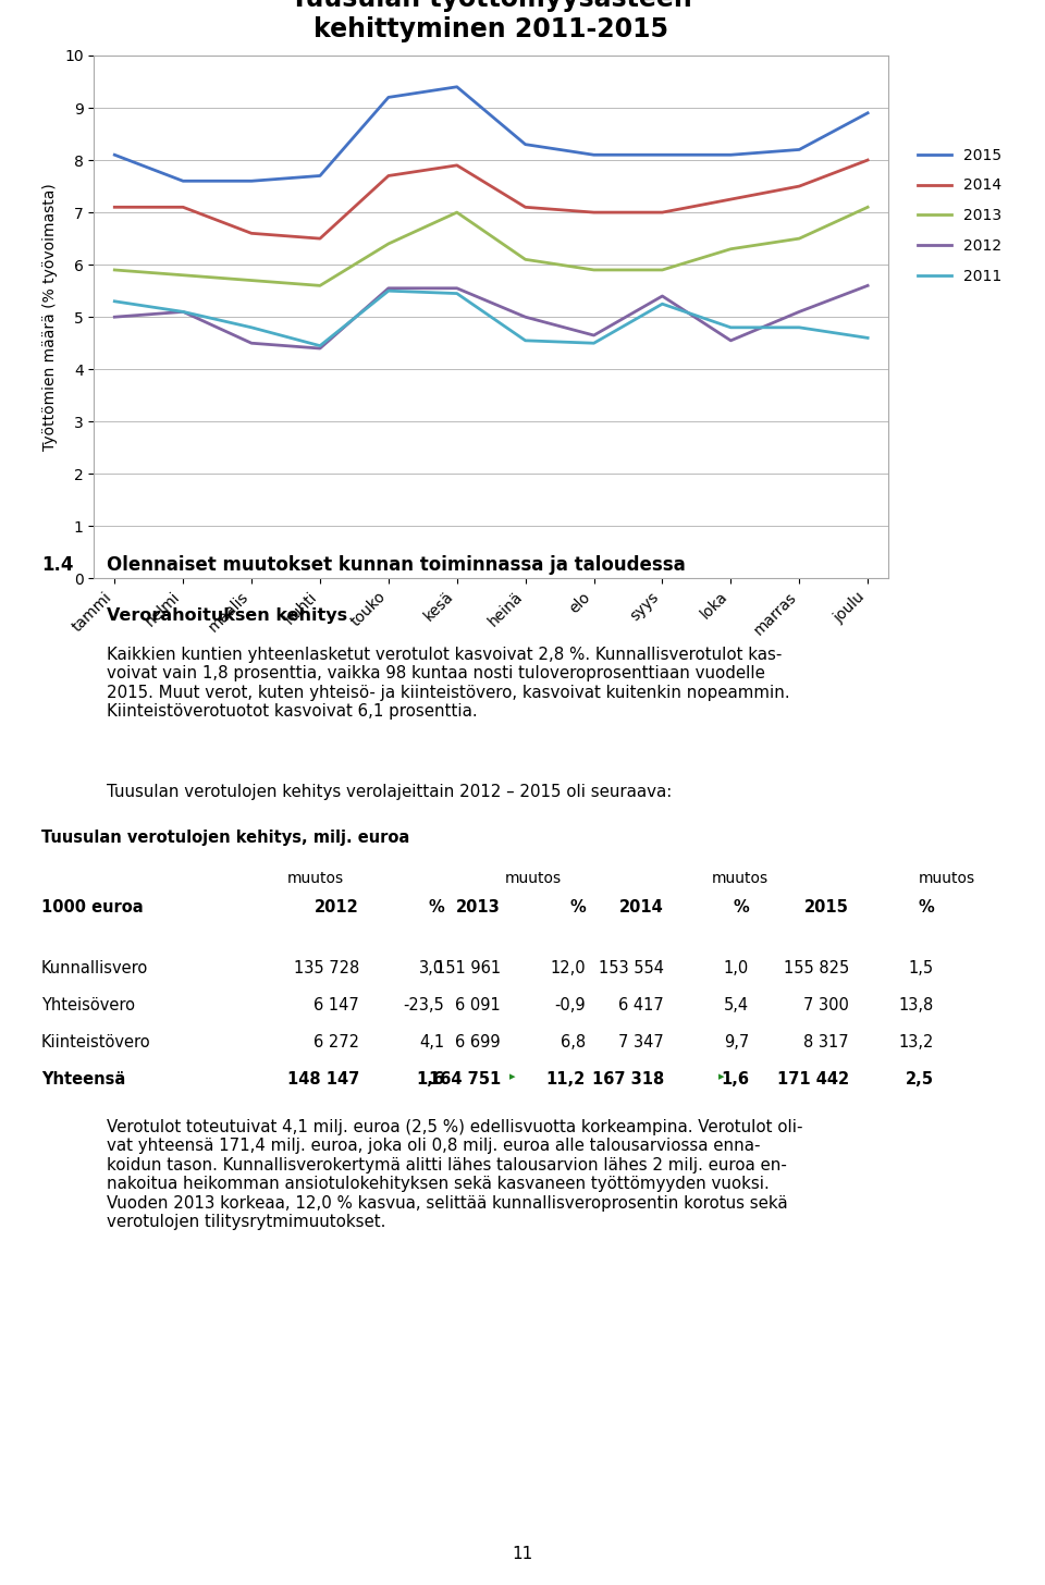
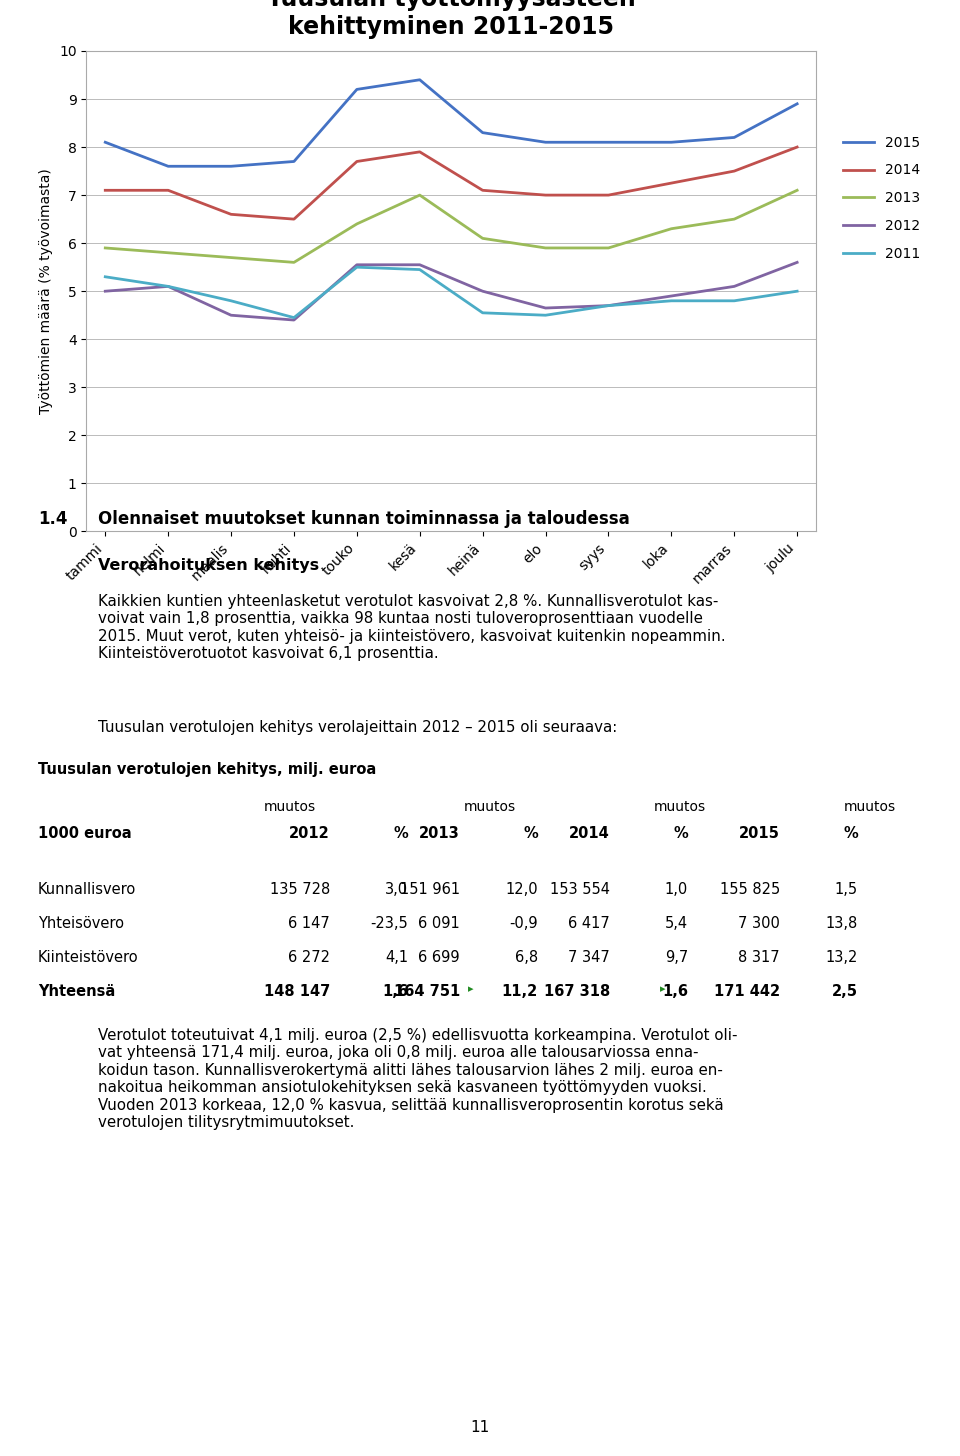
2012/syys: 5.40 -> 4.70
2011/syys: 5.25 -> 4.70
2012/loka: 4.55 -> 4.90
2011/joulu: 4.60 -> 5.00
